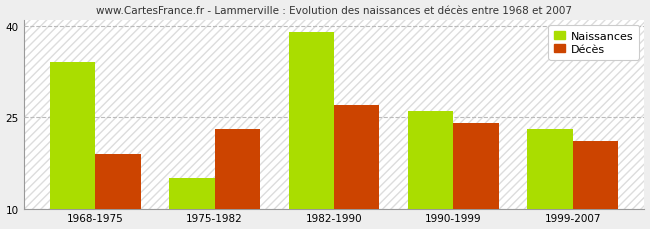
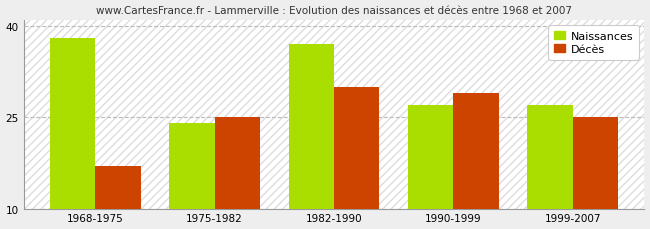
Naissances/1968-1975: 34 -> 38
Décès/1968-1975: 19 -> 17
Naissances/1975-1982: 15 -> 24
Décès/1975-1982: 23 -> 25
Naissances/1982-1990: 39 -> 37
Décès/1982-1990: 27 -> 30
Naissances/1990-1999: 26 -> 27
Décès/1990-1999: 24 -> 29
Naissances/1999-2007: 23 -> 27
Décès/1999-2007: 21 -> 25
